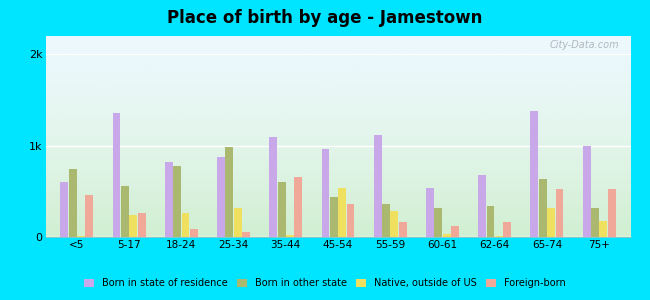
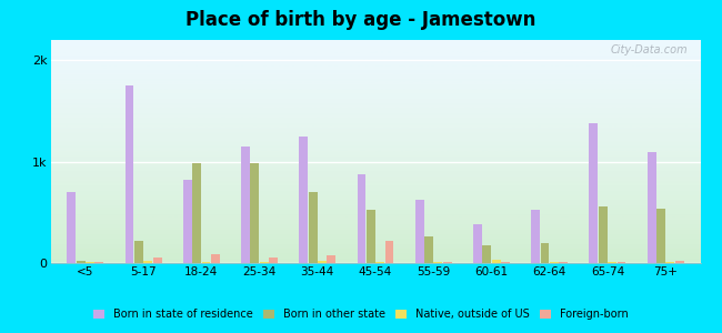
Born in state of residence/<5: 0.60k -> 0.70k
Born in other state/<5: 0.74k -> 0.02k
Foreign-born/<5: 0.46k -> 0.02k
Born in state of residence/5-17: 1.36k -> 1.75k
Born in other state/5-17: 0.56k -> 0.22k
Native, outside of US/5-17: 0.24k -> 0.02k
Foreign-born/5-17: 0.26k -> 0.05k
Born in other state/18-24: 0.78k -> 0.98k
Native, outside of US/18-24: 0.26k -> 0.02k
Born in state of residence/25-34: 0.88k -> 1.15k
Native, outside of US/25-34: 0.32k -> 0.02k
Born in state of residence/35-44: 1.10k -> 1.25k
Born in other state/35-44: 0.60k -> 0.70k
Foreign-born/35-44: 0.66k -> 0.08k
Born in state of residence/45-54: 0.96k -> 0.88k
Born in other state/45-54: 0.44k -> 0.52k
Native, outside of US/45-54: 0.54k -> 0.02k
Foreign-born/45-54: 0.36k -> 0.22k
Born in state of residence/55-59: 1.12k -> 0.62k
Born in other state/55-59: 0.36k -> 0.26k
Native, outside of US/55-59: 0.28k -> 0.01k
Foreign-born/55-59: 0.16k -> 0.02k
Born in state of residence/60-61: 0.54k -> 0.38k
Born in other state/60-61: 0.32k -> 0.17k
Foreign-born/60-61: 0.12k -> 0.02k
Born in state of residence/62-64: 0.68k -> 0.52k
Born in other state/62-64: 0.34k -> 0.20k
Foreign-born/62-64: 0.16k -> 0.02k
Born in other state/65-74: 0.64k -> 0.56k
Native, outside of US/65-74: 0.32k -> 0.01k
Foreign-born/65-74: 0.52k -> 0.02k
Born in state of residence/75+: 1.00k -> 1.10k
Born in other state/75+: 0.32k -> 0.54k
Native, outside of US/75+: 0.18k -> 0.02k
Foreign-born/75+: 0.52k -> 0.02k
